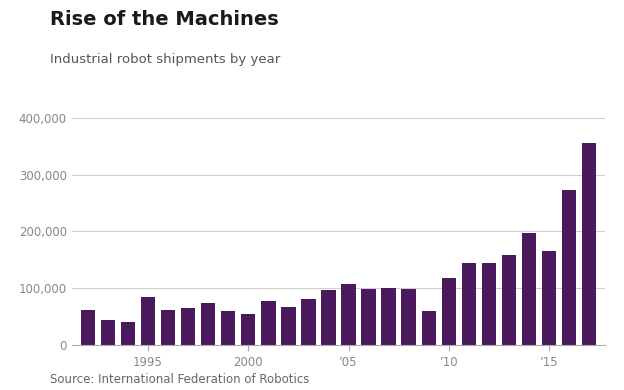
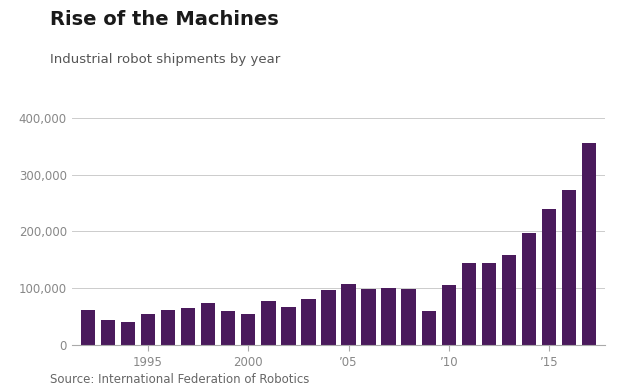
1995: 84,000 -> 55,000
’10: 118,000 -> 105,000
’15: 166,000 -> 240,000
